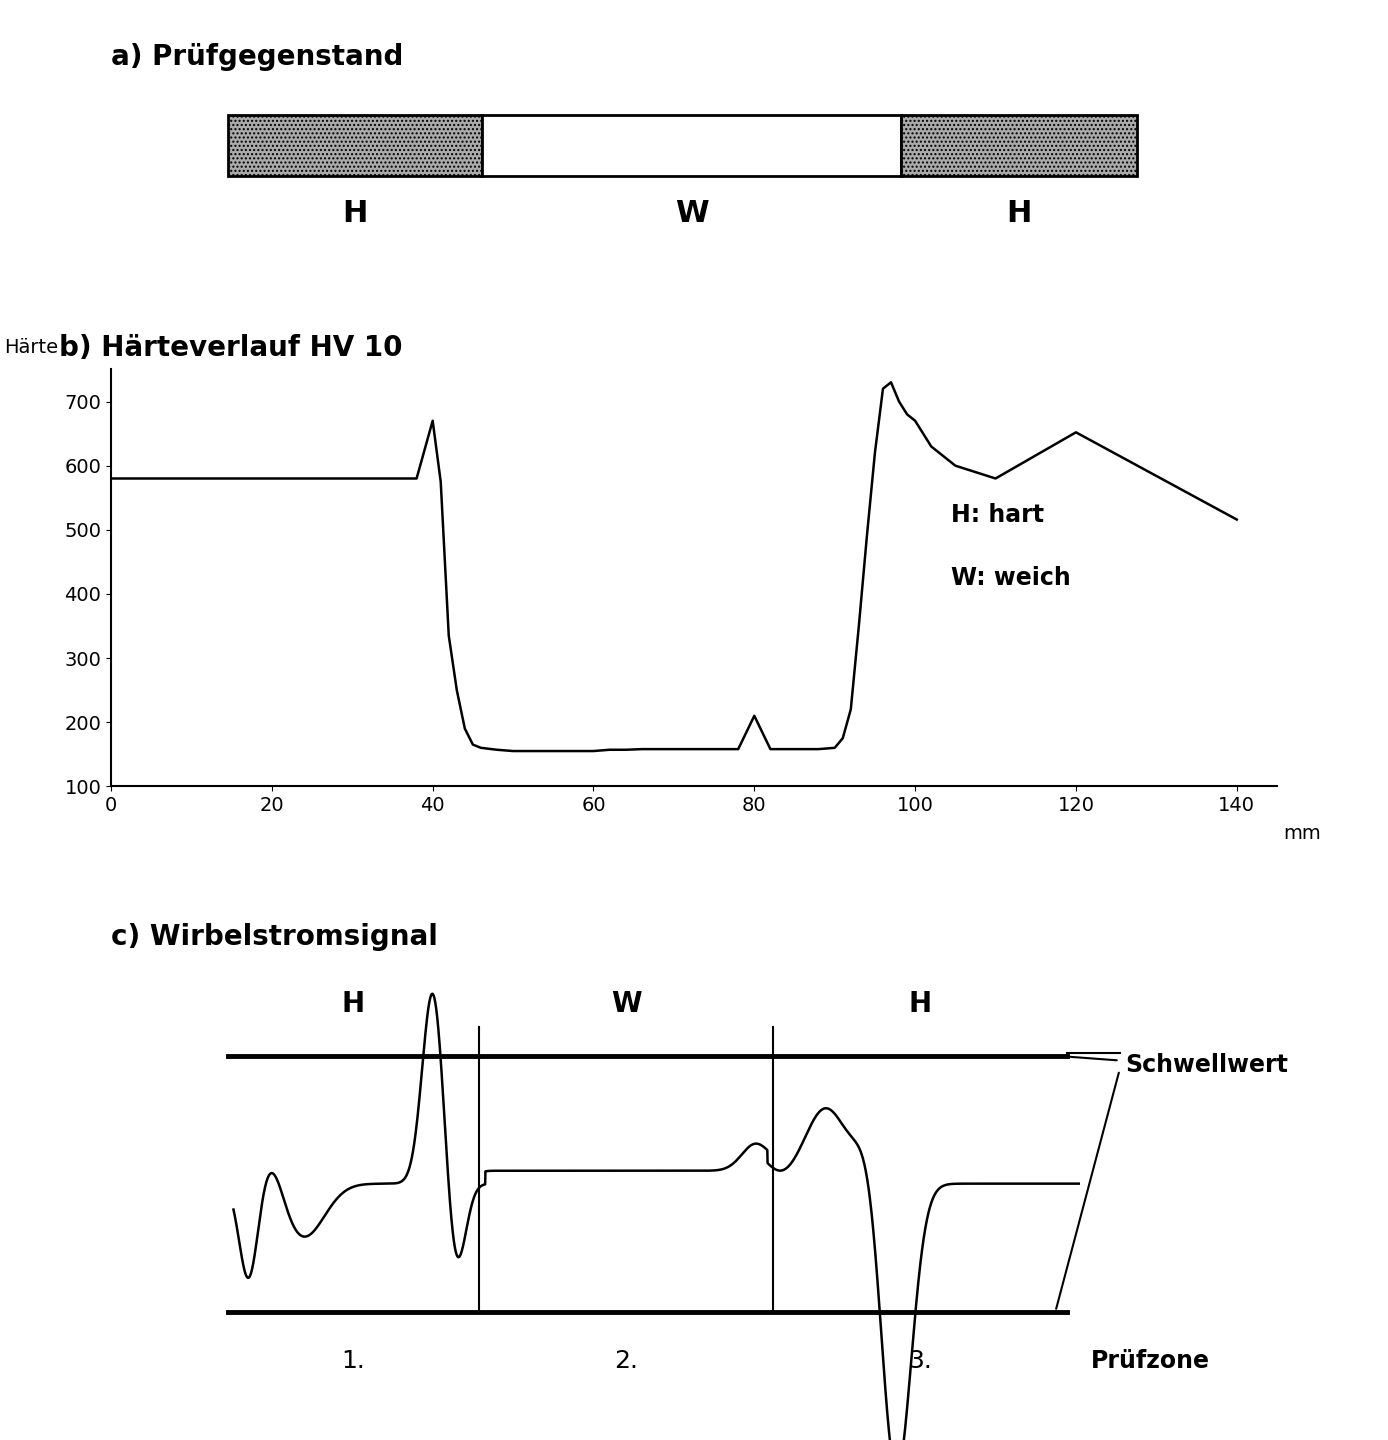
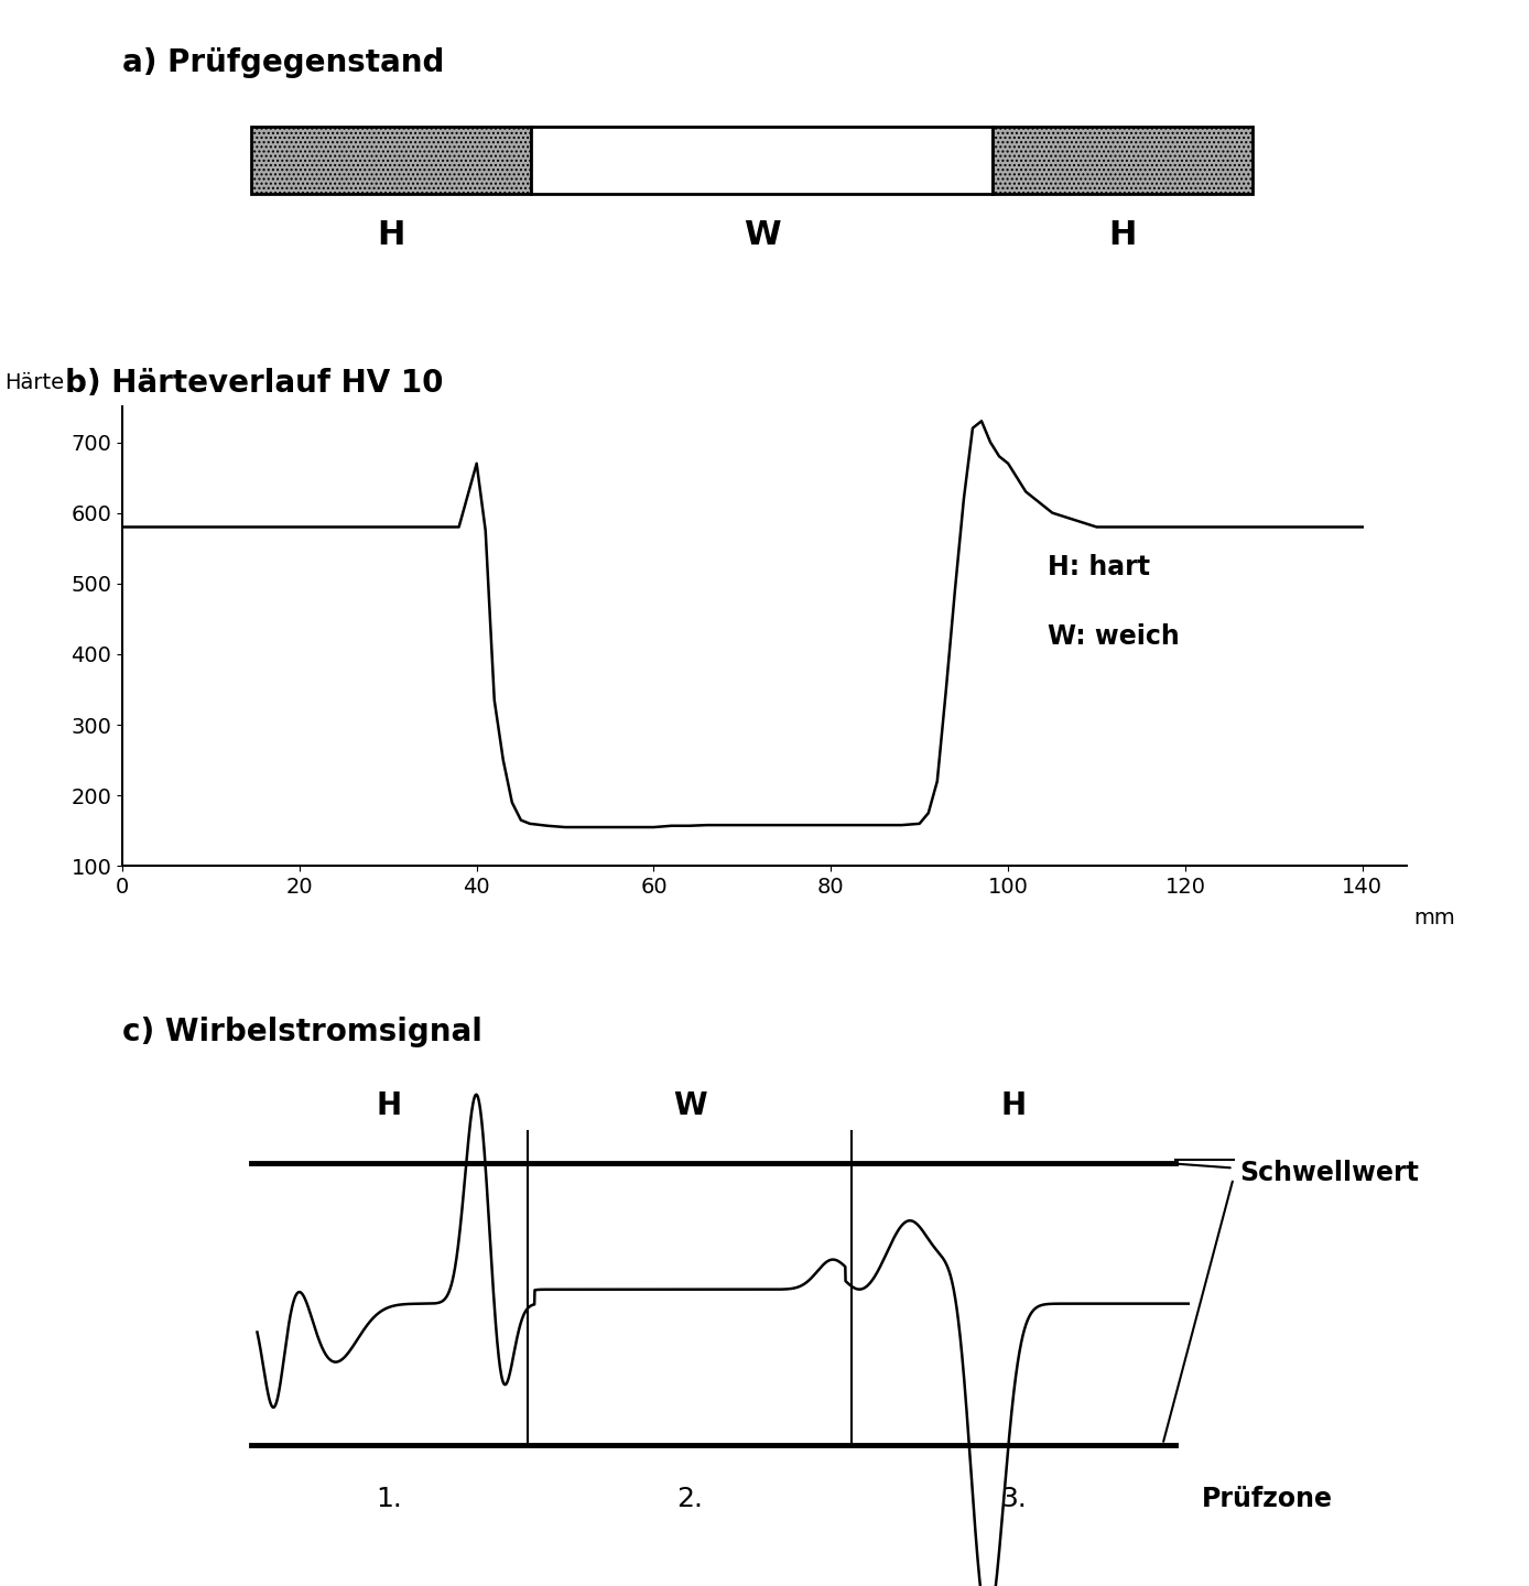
b) Härteverlauf HV 10/80: 210 -> 158
b) Härteverlauf HV 10/120: 652 -> 580
b) Härteverlauf HV 10/140: 516 -> 580
